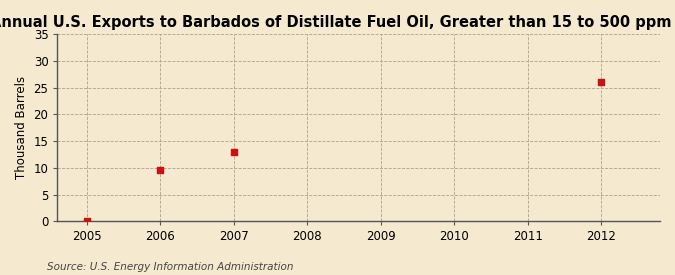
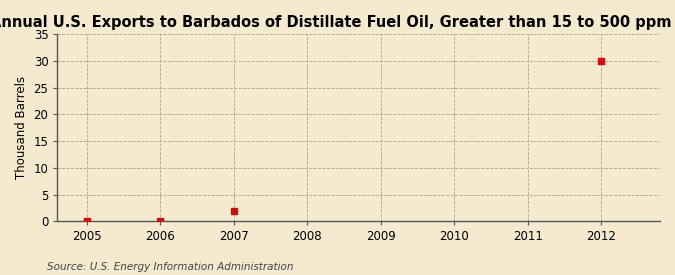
2006: 9.6 -> 0.1
2007: 13.0 -> 2.0
2012: 26.0 -> 30.0
